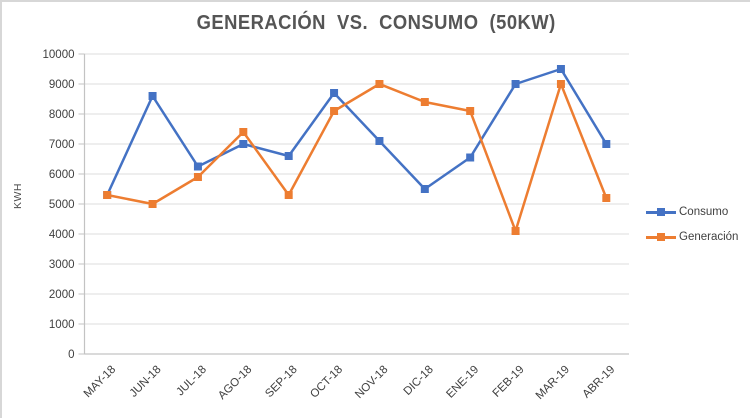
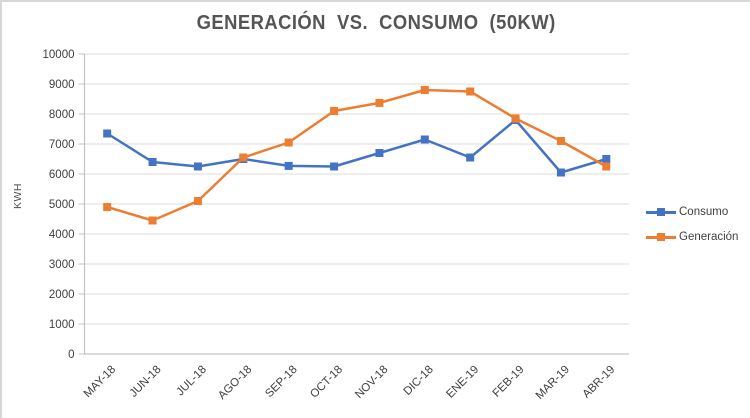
Consumo/MAY-18: 5300 -> 7400
Generación/MAY-18: 5300 -> 4900
Consumo/JUN-18: 8600 -> 6400
Generación/JUN-18: 5000 -> 4400
Generación/JUL-18: 5900 -> 5100
Consumo/AGO-18: 7000 -> 6500
Generación/AGO-18: 7400 -> 6600
Consumo/SEP-18: 6600 -> 6300
Generación/SEP-18: 5300 -> 7000
Consumo/OCT-18: 8700 -> 6200
Consumo/NOV-18: 7100 -> 6700
Generación/NOV-18: 9000 -> 8400
Consumo/DIC-18: 5500 -> 7200
Generación/DIC-18: 8400 -> 8800
Generación/ENE-19: 8100 -> 8800
Consumo/FEB-19: 9000 -> 7800
Generación/FEB-19: 4100 -> 7800
Consumo/MAR-19: 9500 -> 6000
Generación/MAR-19: 9000 -> 7100
Consumo/ABR-19: 7000 -> 6500
Generación/ABR-19: 5200 -> 6200
